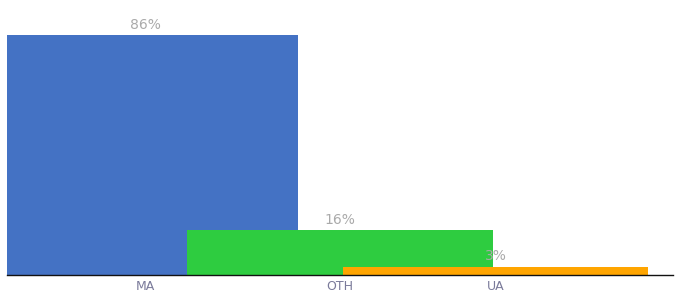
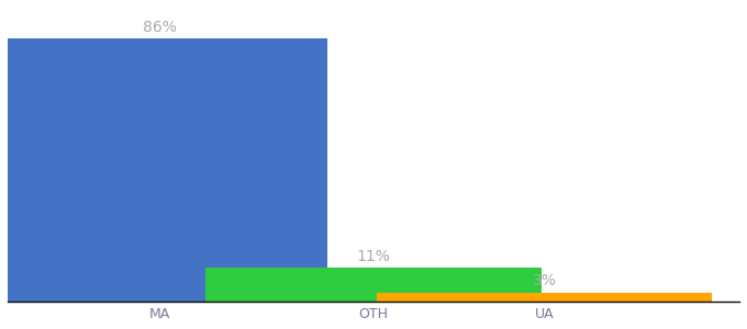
OTH: 16% -> 11%
